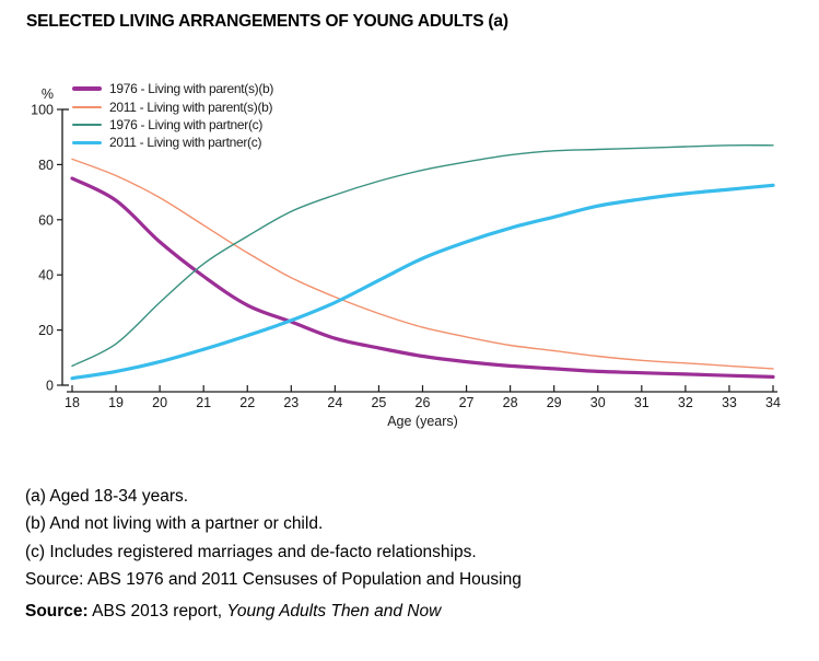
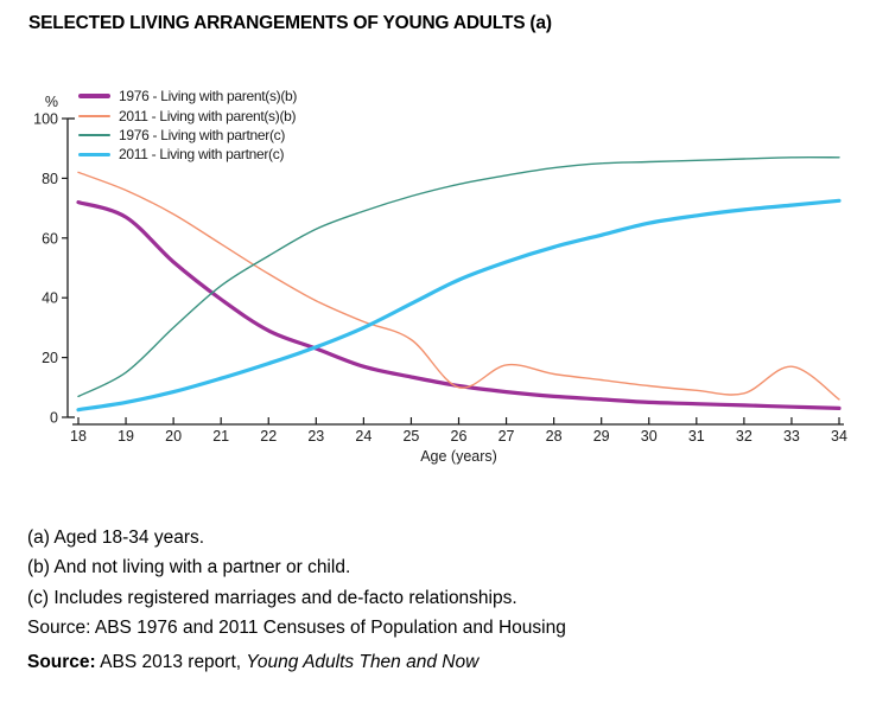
1976 - Living with parent(s)(b)/18: 75 -> 72
2011 - Living with parent(s)(b)/26: 21 -> 10
2011 - Living with parent(s)(b)/33: 7 -> 17
